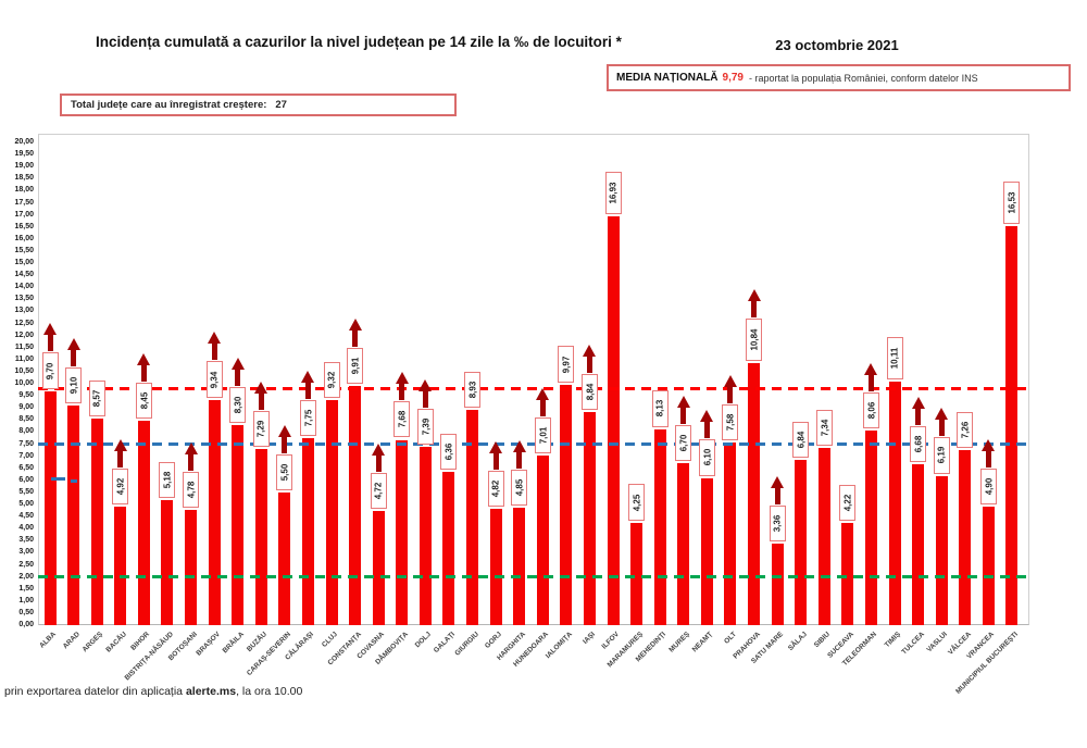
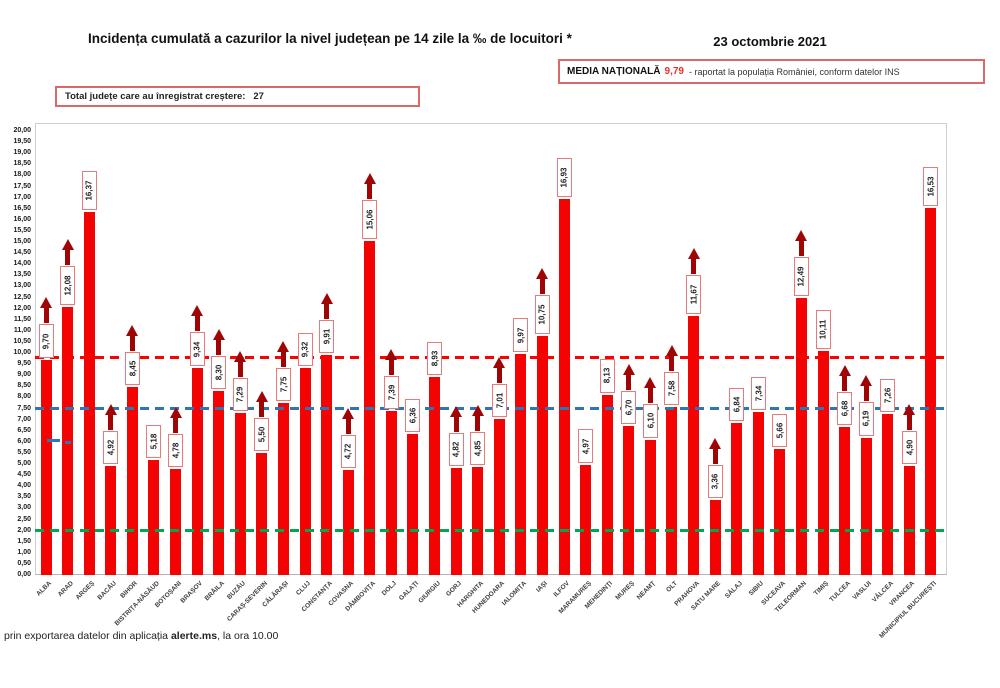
ARAD: 9,10 -> 12,08
ARGEȘ: 8,57 -> 16,37
DÂMBOVIȚA: 7,68 -> 15,06
IAȘI: 8,84 -> 10,75
MARAMUREȘ: 4,25 -> 4,97
PRAHOVA: 10,84 -> 11,67
SUCEAVA: 4,22 -> 5,66
TELEORMAN: 8,06 -> 12,49
